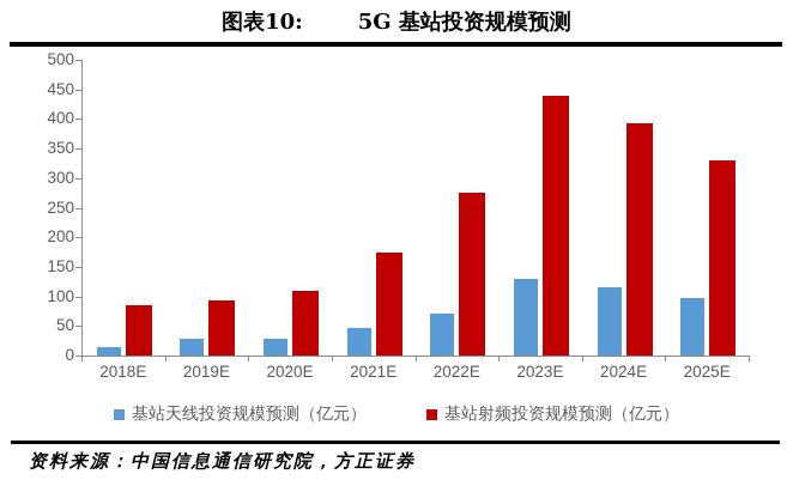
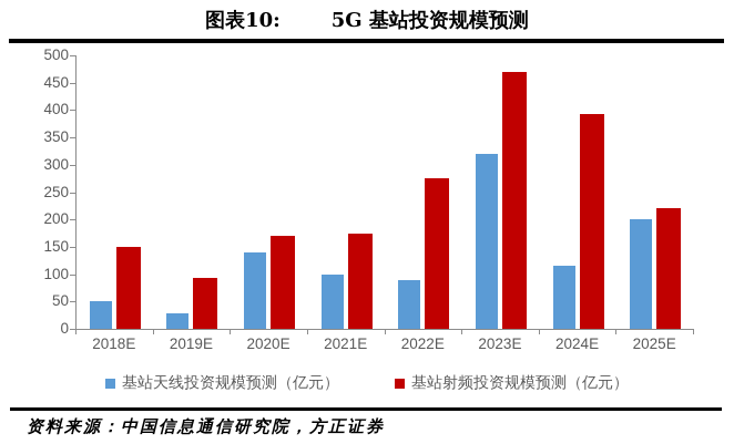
基站天线投资规模预测（亿元）/2018E: 20 -> 50
基站射频投资规模预测（亿元）/2018E: 80 -> 150
基站天线投资规模预测（亿元）/2020E: 30 -> 140
基站射频投资规模预测（亿元）/2020E: 110 -> 170
基站天线投资规模预测（亿元）/2021E: 50 -> 100
基站天线投资规模预测（亿元）/2022E: 70 -> 90
基站天线投资规模预测（亿元）/2023E: 130 -> 320
基站射频投资规模预测（亿元）/2023E: 440 -> 470
基站天线投资规模预测（亿元）/2025E: 100 -> 200
基站射频投资规模预测（亿元）/2025E: 330 -> 220
